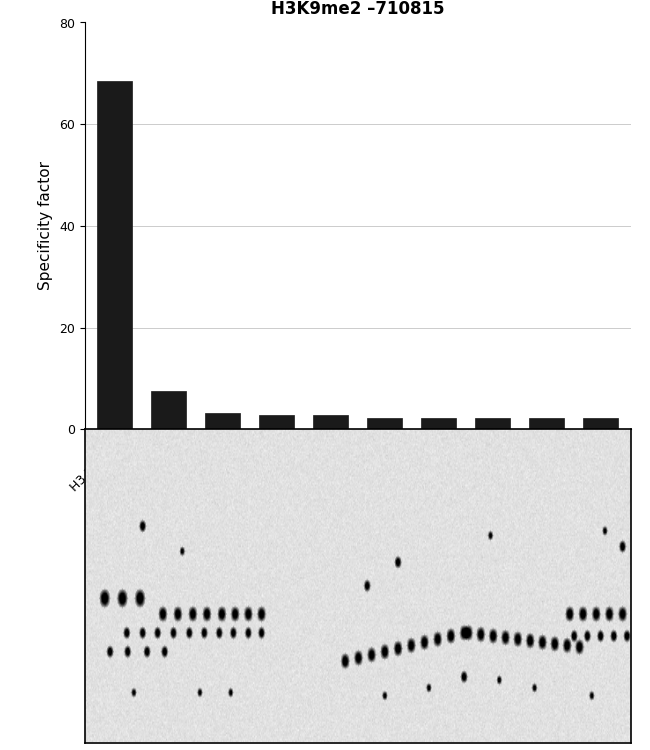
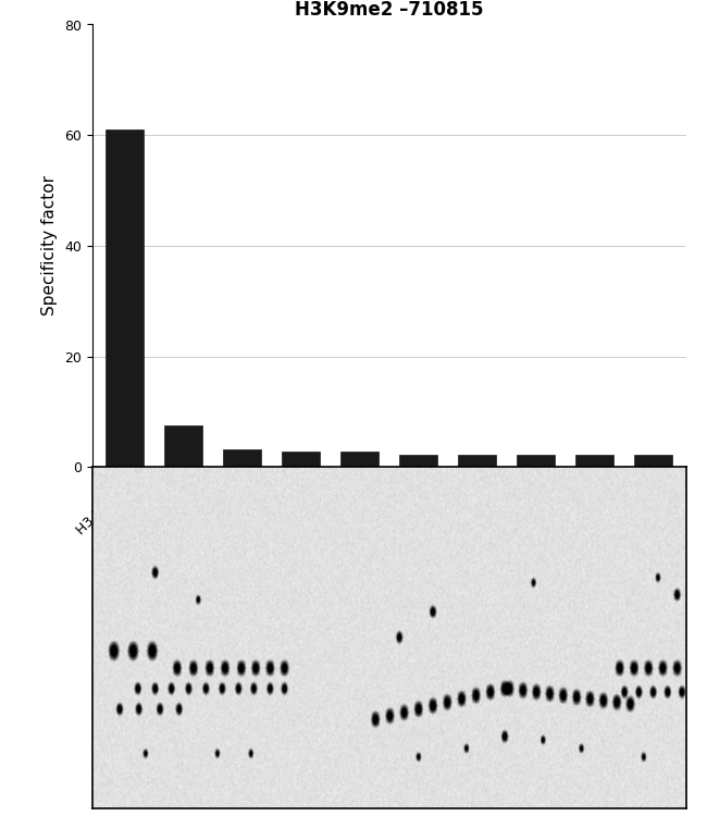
H3 K9me2: 68.5 -> 61.0
